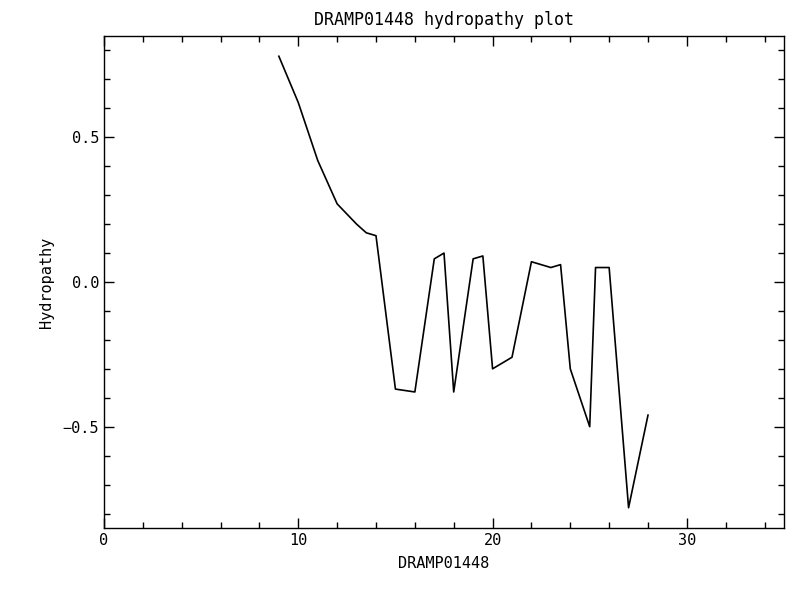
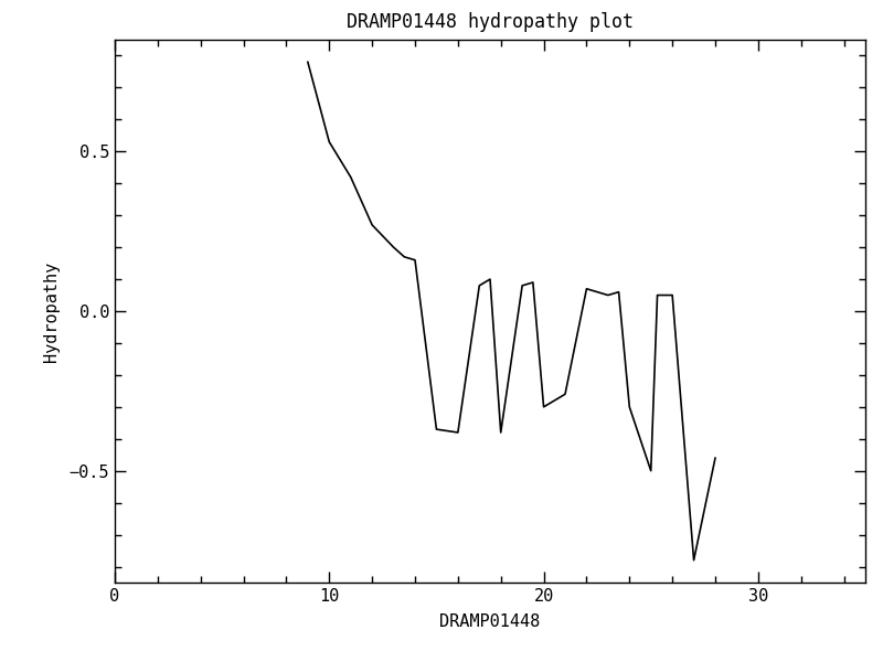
10: 0.62 -> 0.53
